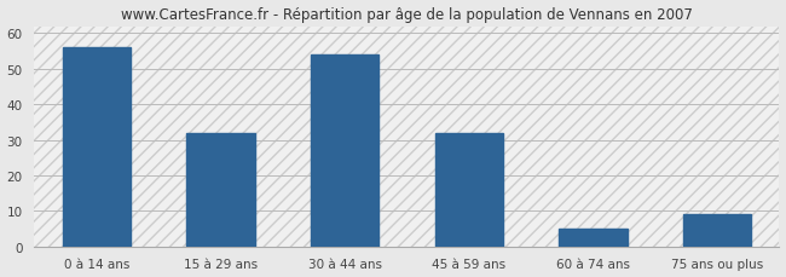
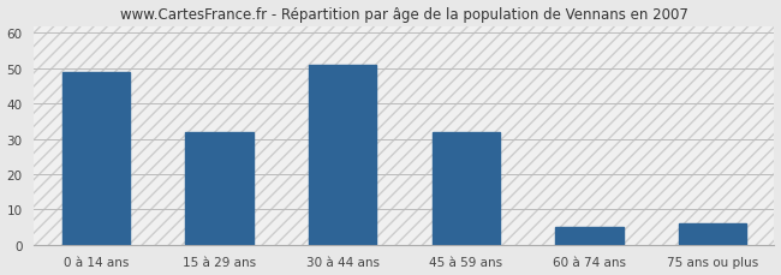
0 à 14 ans: 56 -> 49
30 à 44 ans: 54 -> 51
75 ans ou plus: 9 -> 6
